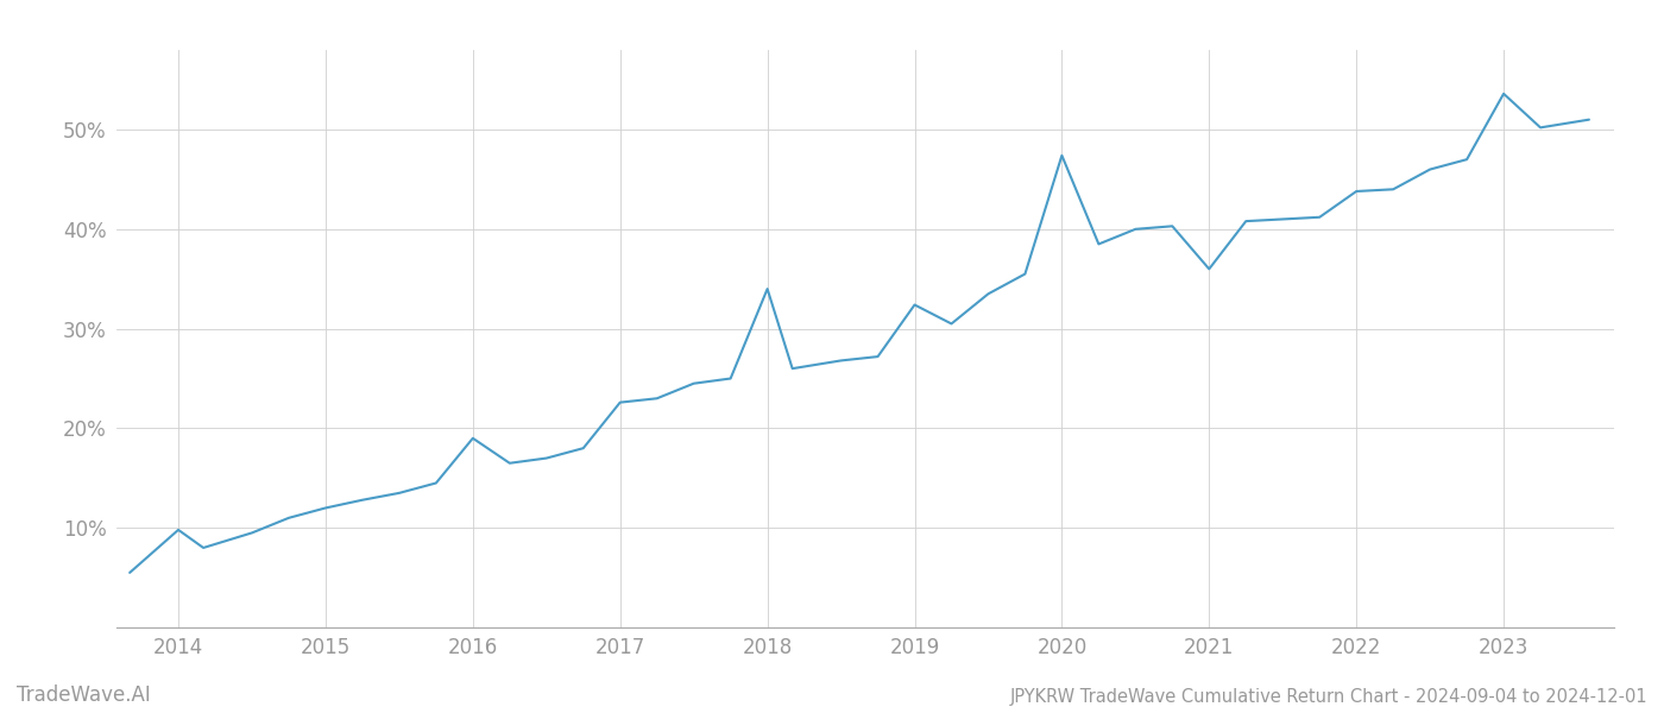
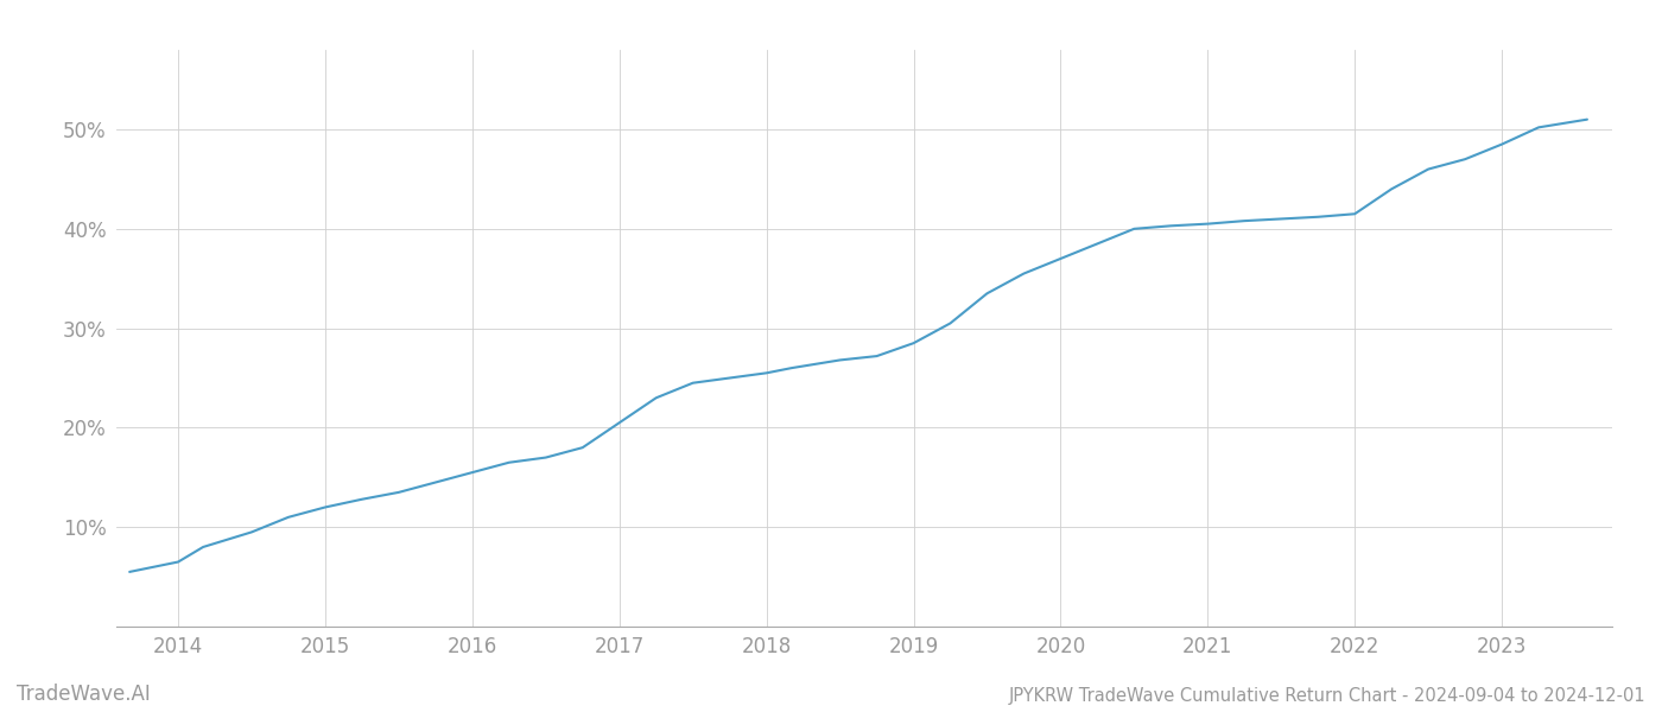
2014: 9.8% -> 6.5%
2016: 19.0% -> 15.5%
2017: 22.6% -> 20.5%
2018: 34.0% -> 25.5%
2019: 32.4% -> 28.5%
2020: 47.4% -> 37.0%
2021: 36.0% -> 40.5%
2022: 43.8% -> 41.5%
2023: 53.6% -> 48.5%
